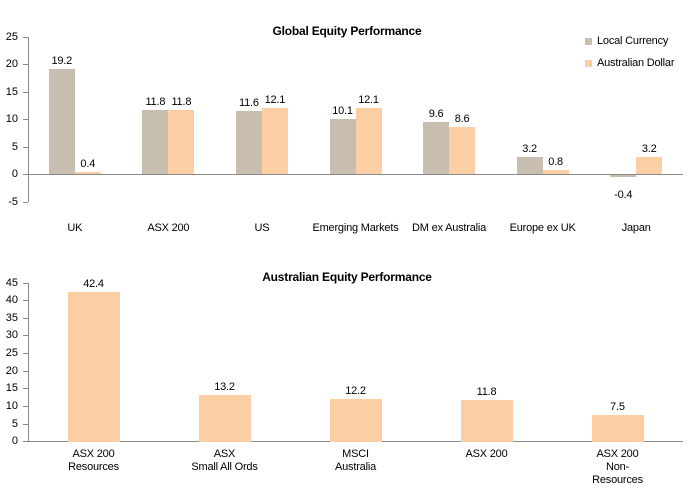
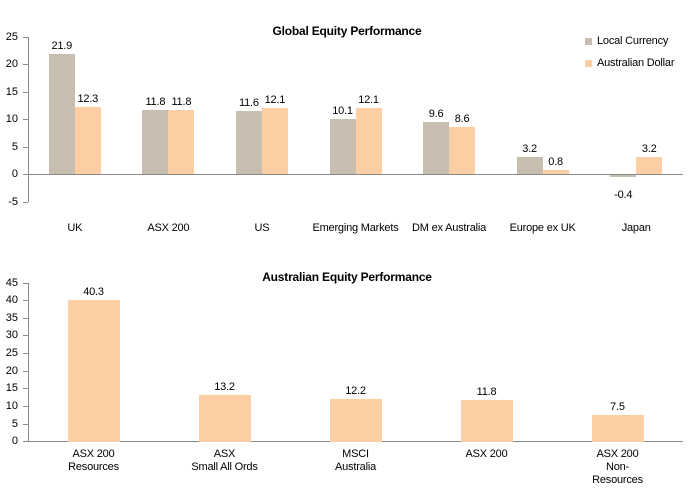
Global Equity Performance/Local Currency/UK: 19.2 -> 21.9
Global Equity Performance/Australian Dollar/UK: 0.4 -> 12.3
Australian Equity Performance/ASX 200 Resources: 42.4 -> 40.3
